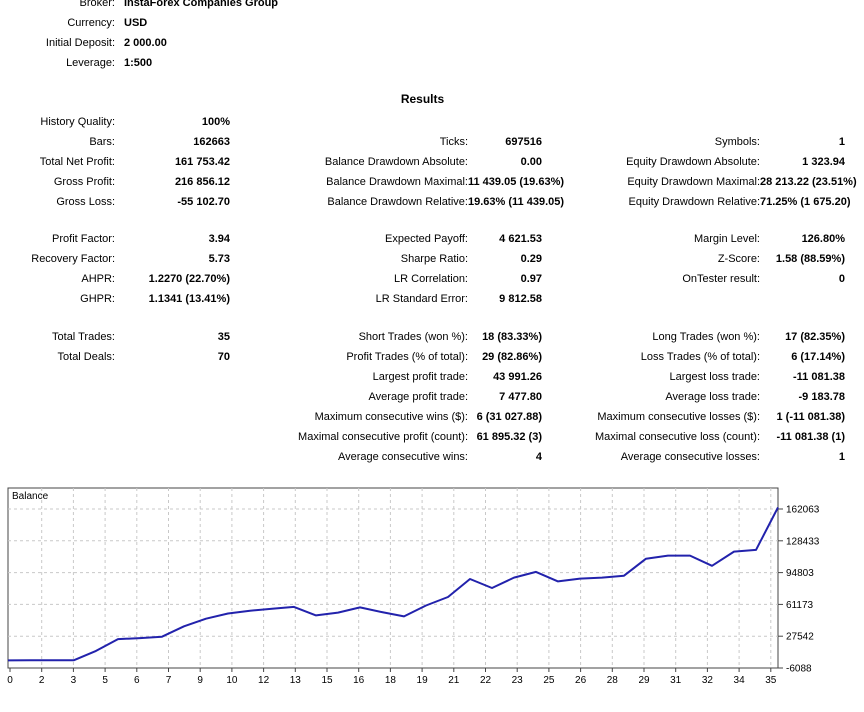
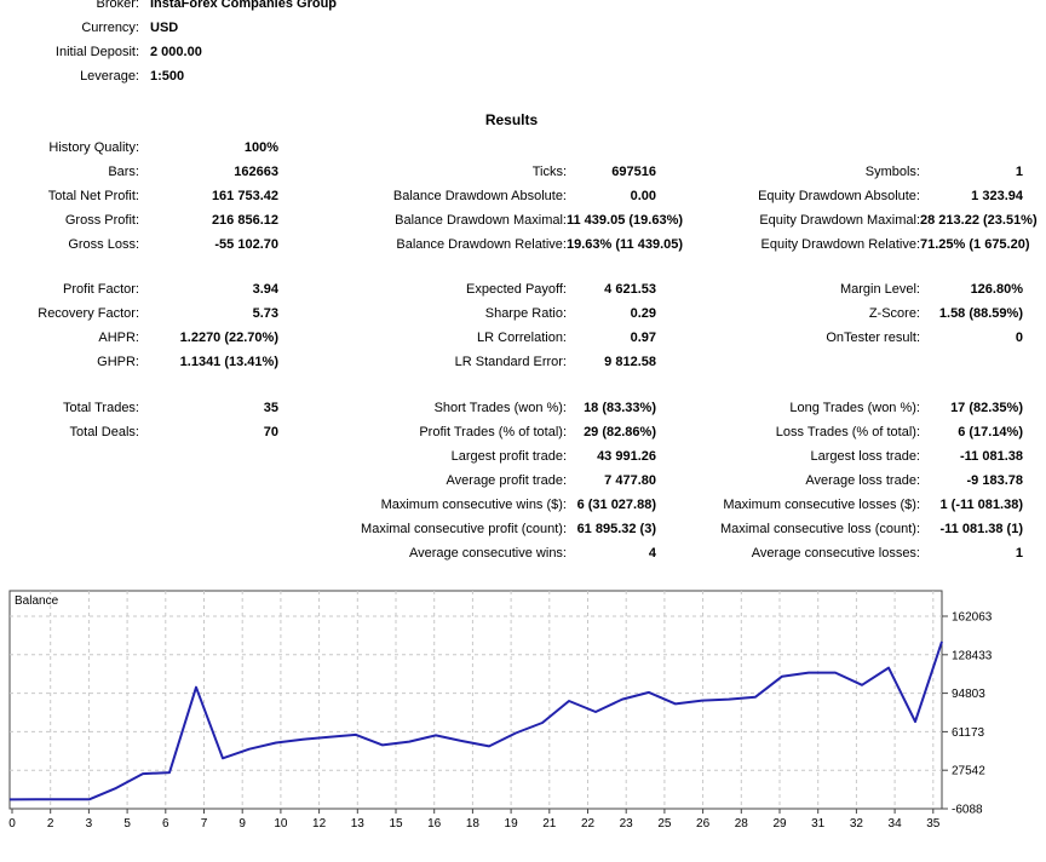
7: 30000 -> 100000
34: 120000 -> 70000
35: 160000 -> 140000
